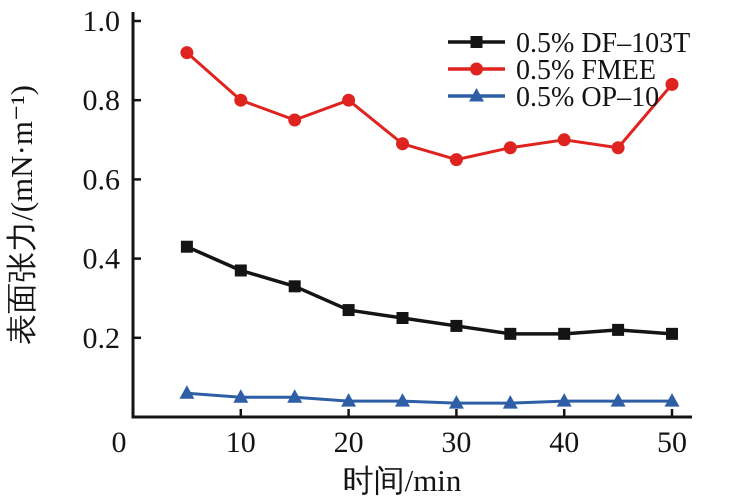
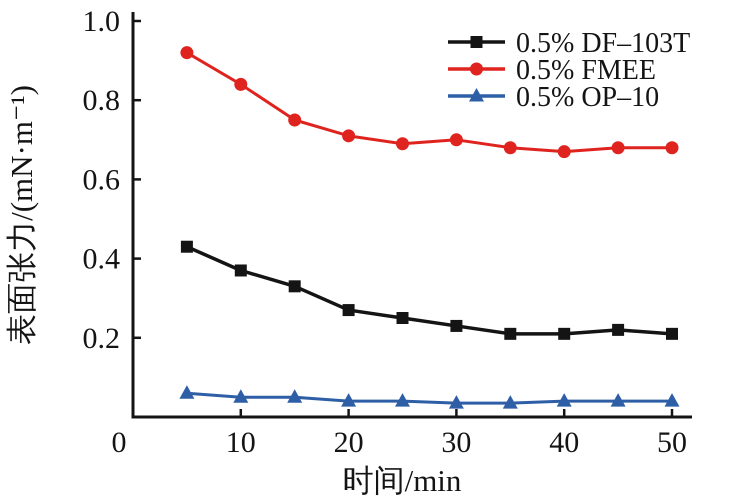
0.5% FMEE/10: 0.80 -> 0.84
0.5% FMEE/20: 0.80 -> 0.71
0.5% FMEE/30: 0.65 -> 0.70
0.5% FMEE/40: 0.70 -> 0.67
0.5% FMEE/50: 0.84 -> 0.68
